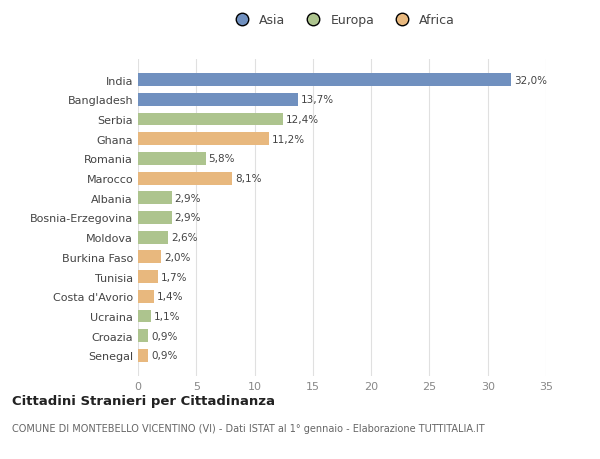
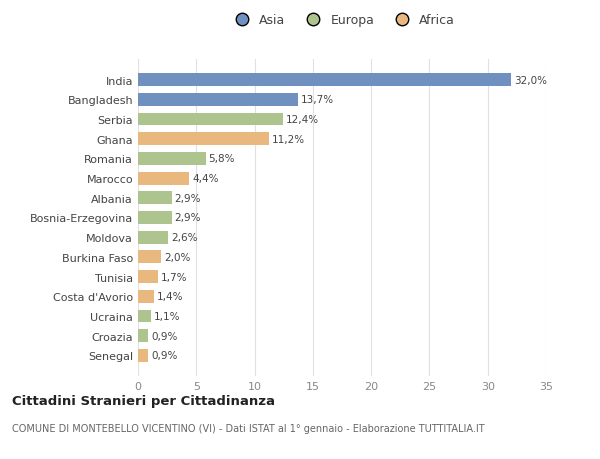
Marocco: 8,1% -> 4,4%
